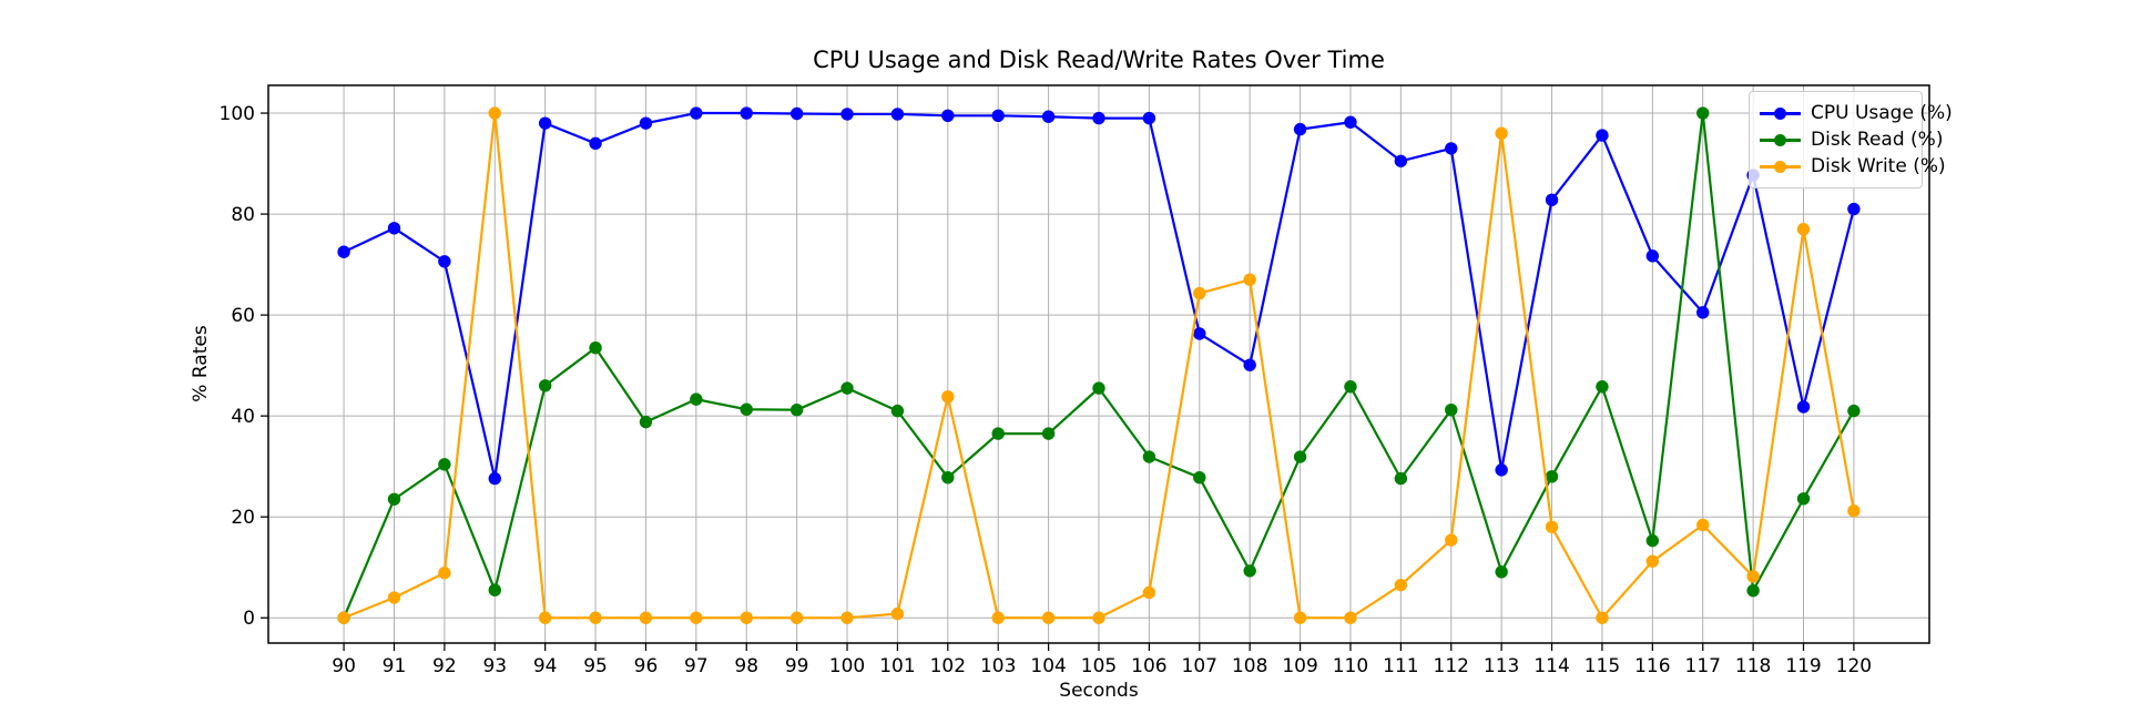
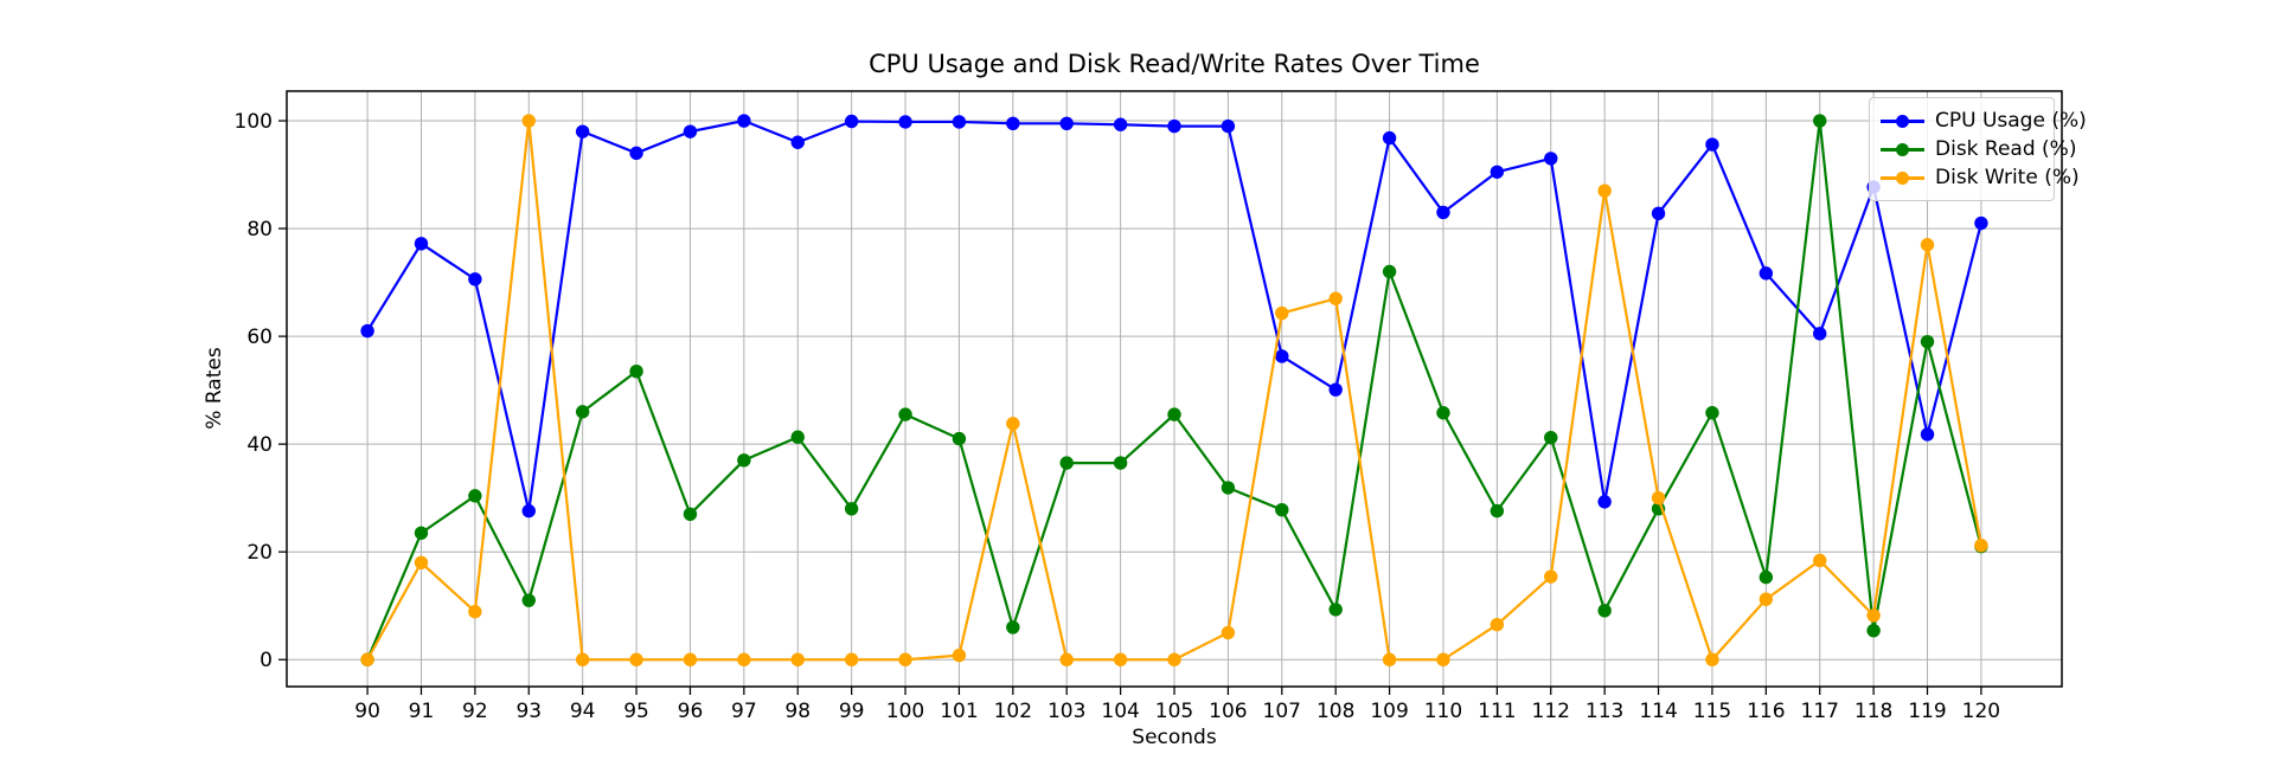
CPU Usage (%)/90: 72 -> 61
Disk Write (%)/91: 4 -> 18
Disk Read (%)/93: 6 -> 11
Disk Read (%)/96: 39 -> 27
Disk Read (%)/97: 43 -> 37
CPU Usage (%)/98: 100 -> 96
Disk Read (%)/99: 41 -> 28
Disk Read (%)/102: 28 -> 6
Disk Read (%)/109: 32 -> 72
CPU Usage (%)/110: 98 -> 83
Disk Write (%)/113: 96 -> 87
Disk Write (%)/114: 18 -> 30
Disk Read (%)/119: 24 -> 59
Disk Read (%)/120: 41 -> 21
